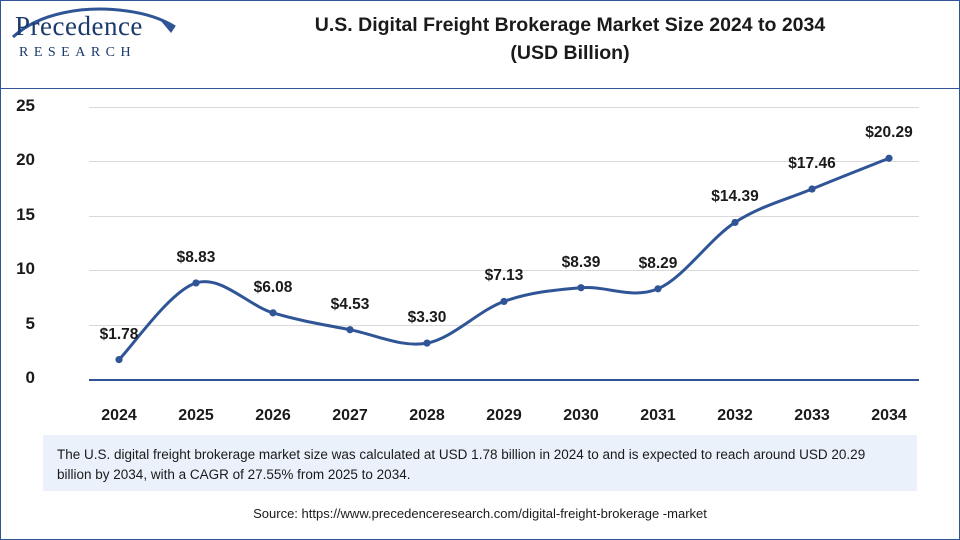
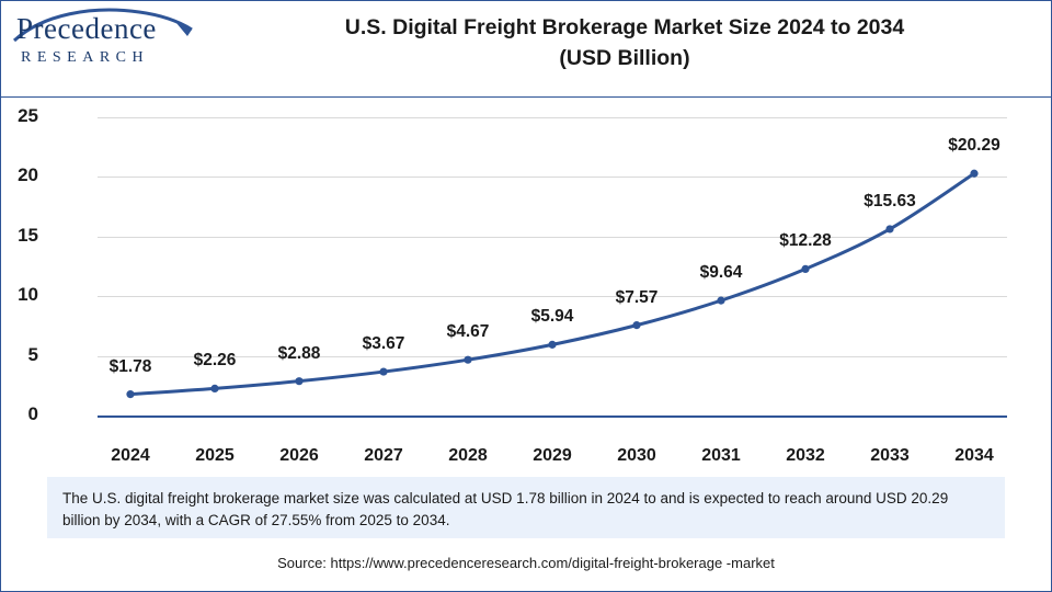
2025: $8.83 -> $2.26
2026: $6.08 -> $2.88
2027: $4.53 -> $3.67
2028: $3.30 -> $4.67
2029: $7.13 -> $5.94
2030: $8.39 -> $7.57
2031: $8.29 -> $9.64
2032: $14.39 -> $12.28
2033: $17.46 -> $15.63
